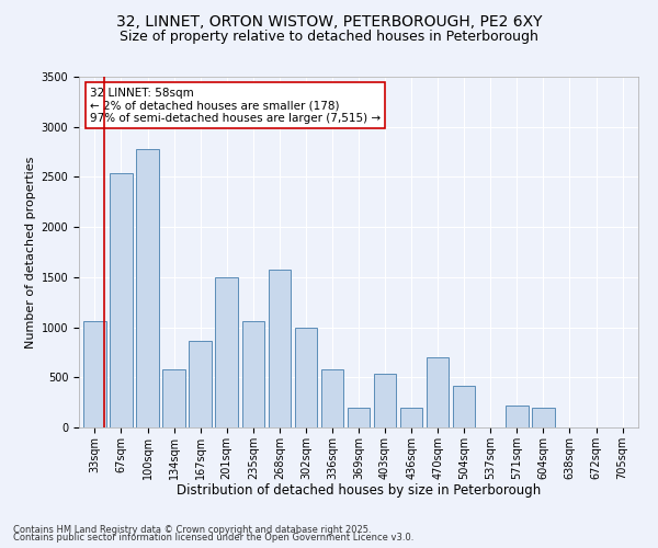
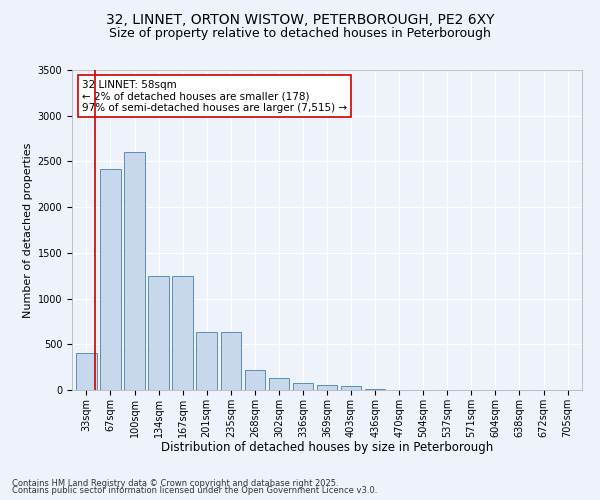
33sqm: 1060 -> 400
67sqm: 2540 -> 2420
100sqm: 2780 -> 2600
134sqm: 580 -> 1250
167sqm: 860 -> 1250
201sqm: 1500 -> 630
235sqm: 1060 -> 630
268sqm: 1580 -> 220
302sqm: 1000 -> 130
336sqm: 580 -> 80
369sqm: 200 -> 60
403sqm: 540 -> 40
436sqm: 200 -> 10
470sqm: 700 -> 0
504sqm: 420 -> 0
571sqm: 220 -> 0
604sqm: 200 -> 0
